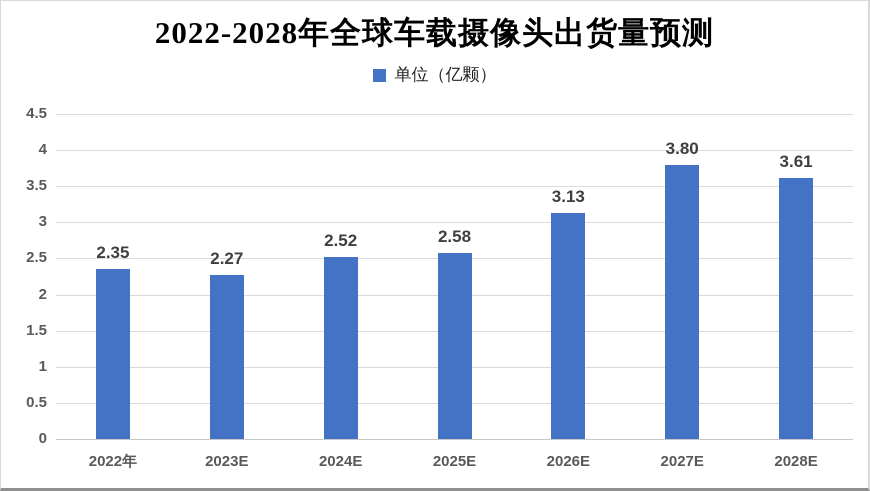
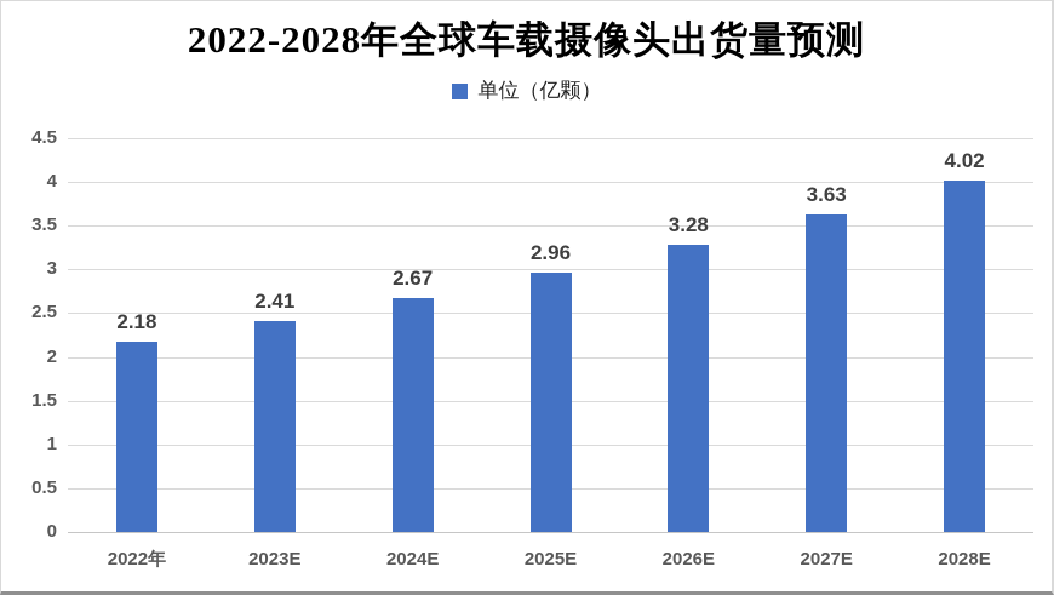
2022年: 2.35 -> 2.18
2023E: 2.27 -> 2.41
2024E: 2.52 -> 2.67
2025E: 2.58 -> 2.96
2026E: 3.13 -> 3.28
2027E: 3.80 -> 3.63
2028E: 3.61 -> 4.02
